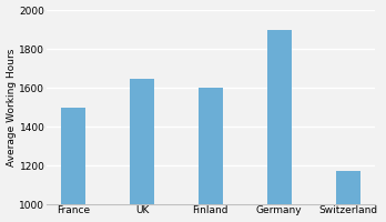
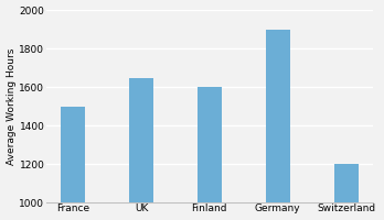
Switzerland: 1170 -> 1200
